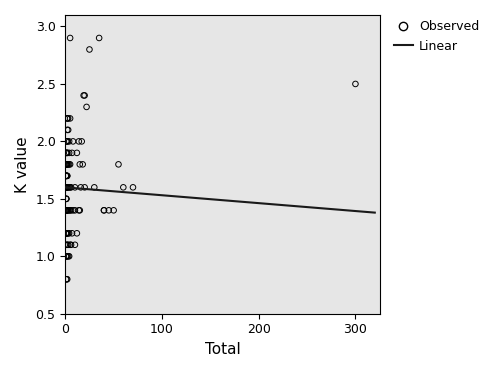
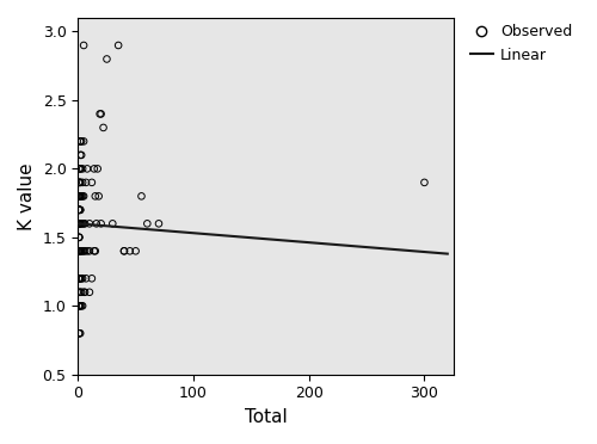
300: 2.5 -> 1.9
